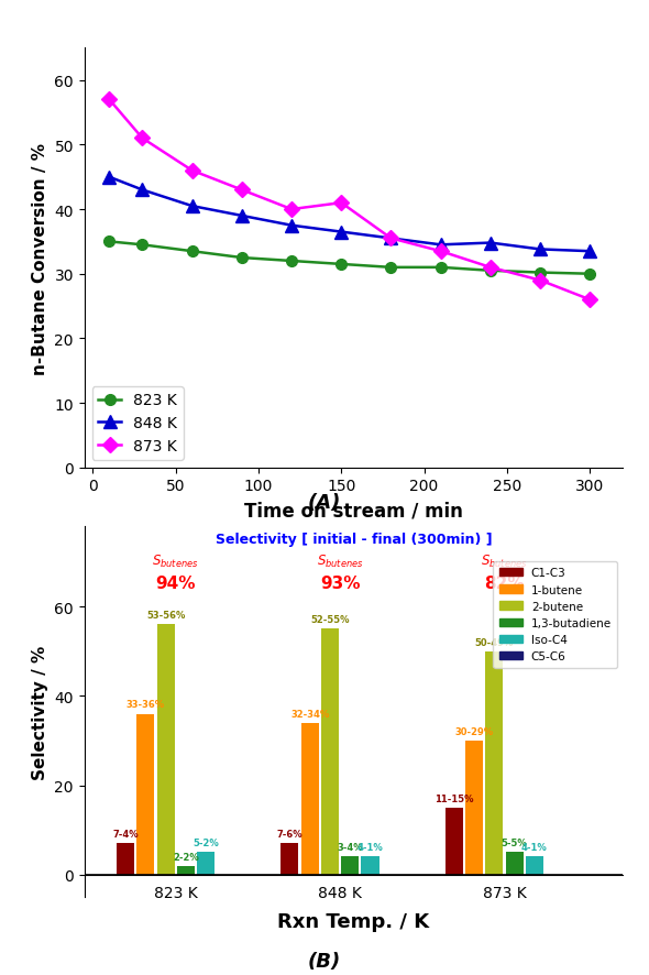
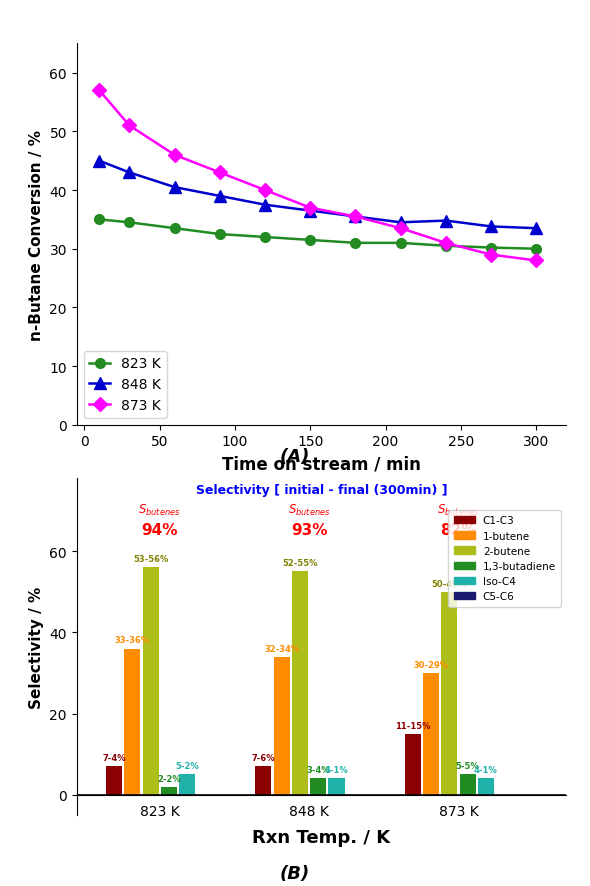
873 K/150: 41.0 -> 37.0
873 K/300: 26.0 -> 28.0
